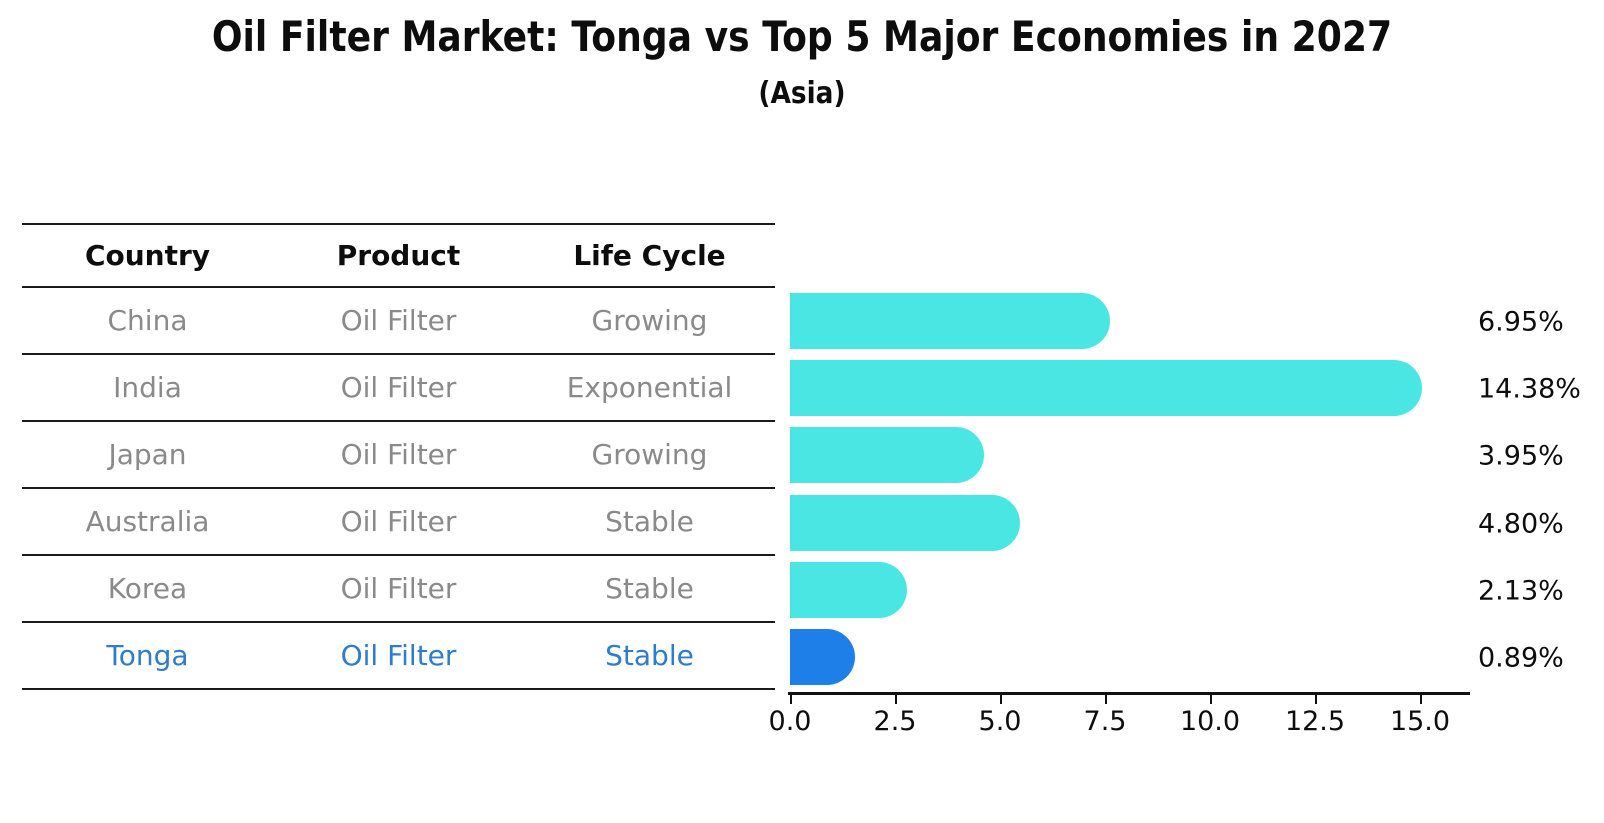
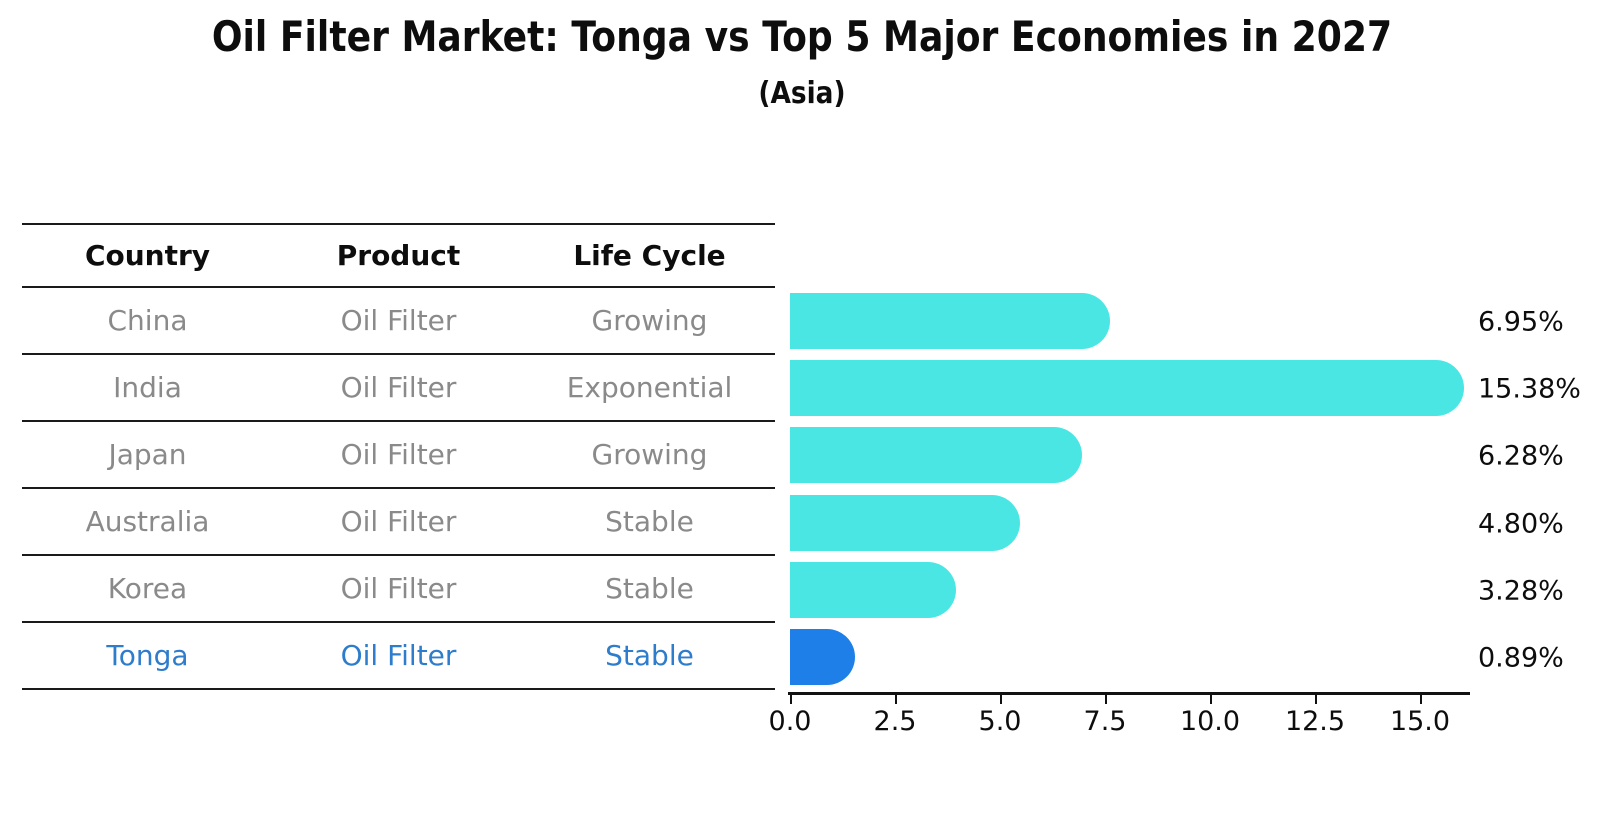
India: 14.38% -> 15.38%
Japan: 3.95% -> 6.28%
Korea: 2.13% -> 3.28%
